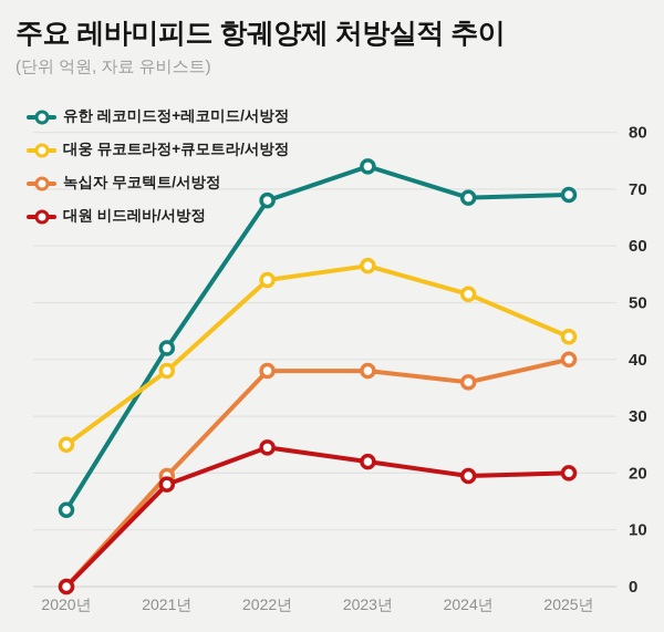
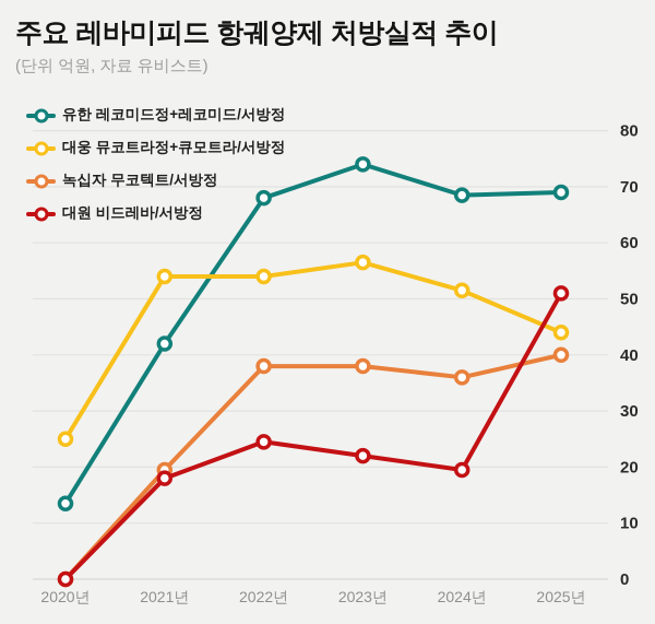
대웅 뮤코트라정+큐모트라/서방정/2021년: 38 -> 54
대원 비드레바/서방정/2025년: 20 -> 51
